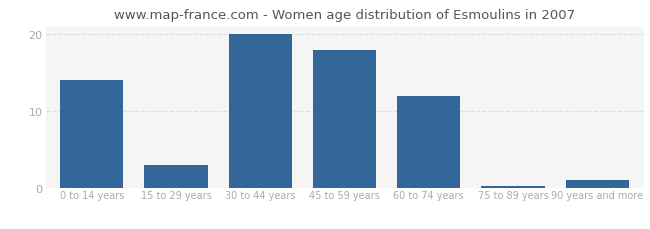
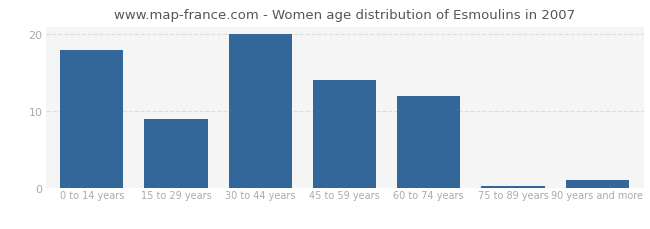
0 to 14 years: 14.0 -> 18.0
15 to 29 years: 3.0 -> 9.0
45 to 59 years: 18.0 -> 14.0
